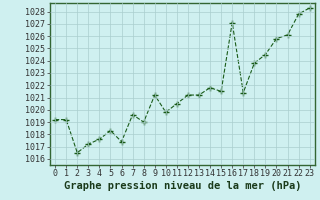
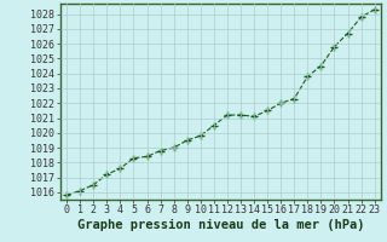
0: 1019.2 -> 1015.8
1: 1019.2 -> 1016.1
6: 1017.4 -> 1018.4
7: 1019.6 -> 1018.8
9: 1021.2 -> 1019.5
14: 1021.8 -> 1021.1
16: 1027.1 -> 1022.0
17: 1021.4 -> 1022.3
21: 1026.1 -> 1026.7
